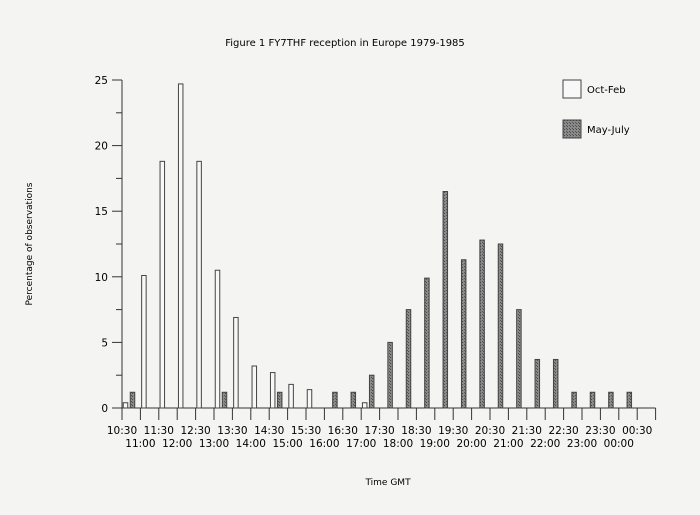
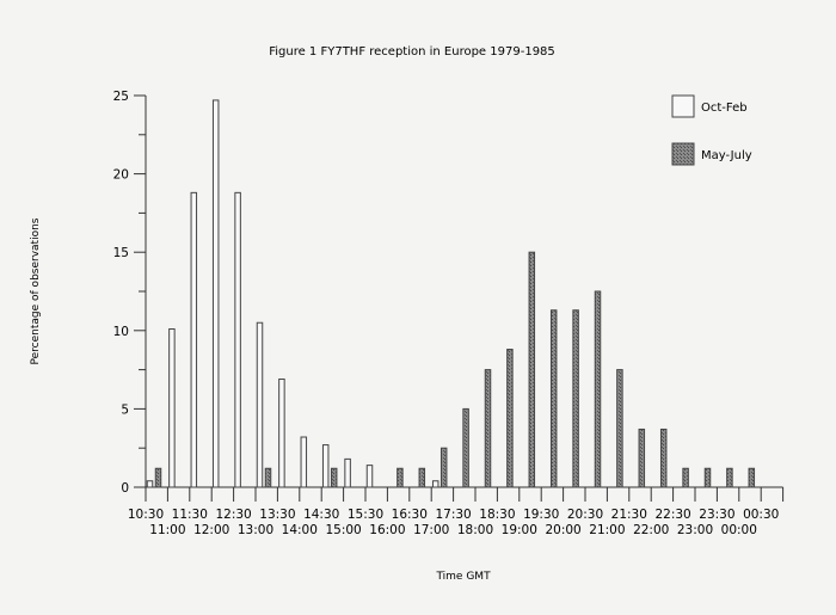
May-July/18:30: 9.9 -> 8.8
May-July/19:00: 16.5 -> 15.0
May-July/20:00: 12.8 -> 11.3
